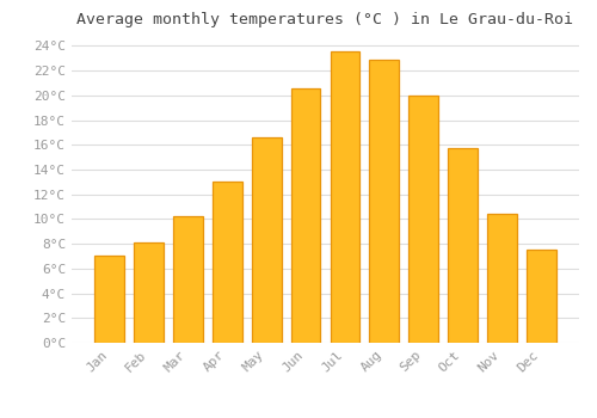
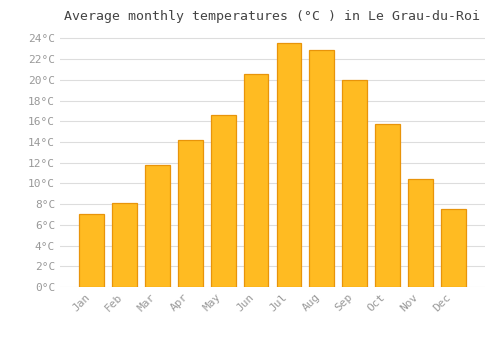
Mar: 10.2°C -> 11.8°C
Apr: 13.0°C -> 14.2°C
